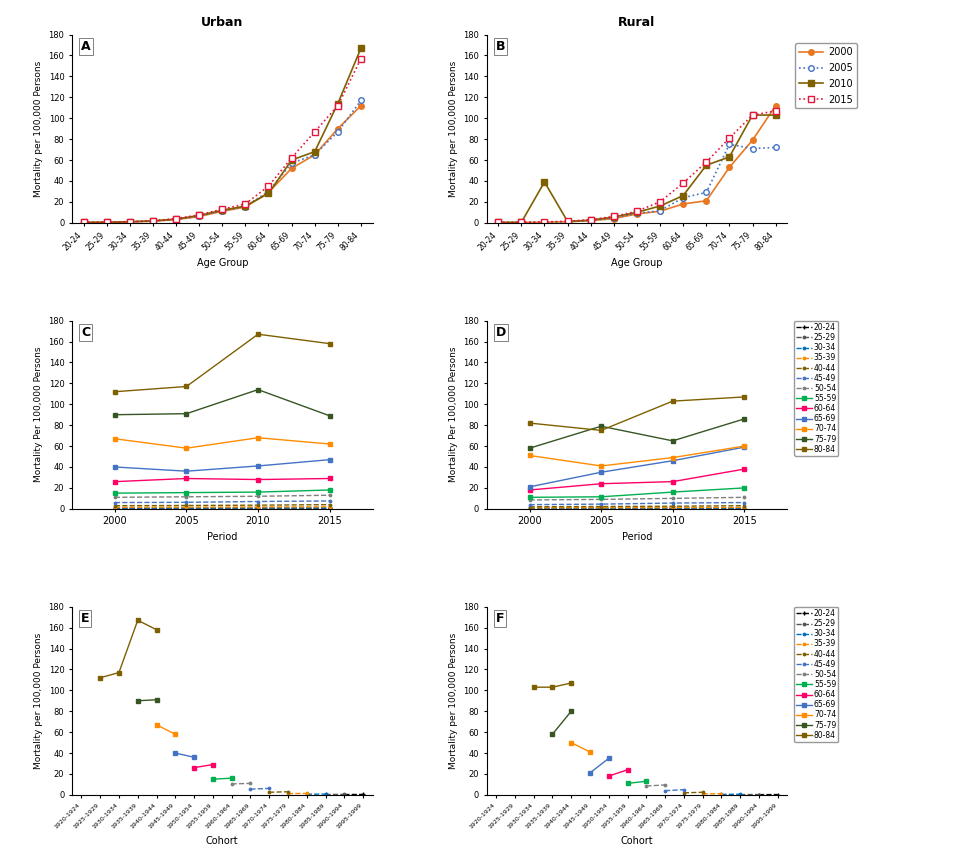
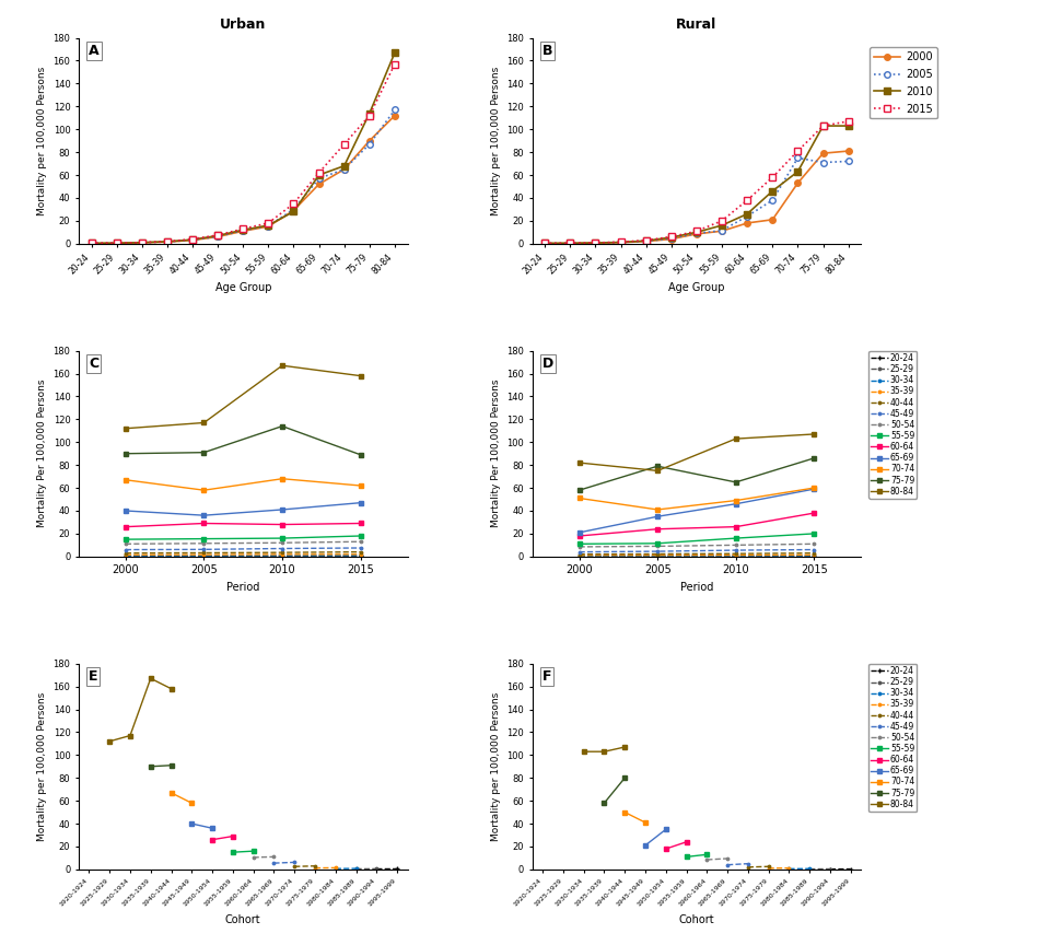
Rural/2010/30-34: 39 -> 1
Rural/2005/65-69: 29 -> 38
Rural/2010/65-69: 55 -> 46
Rural/2000/80-84: 112 -> 81
